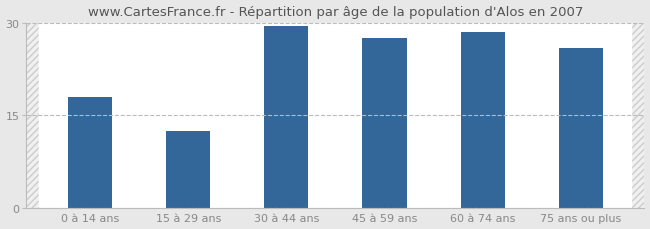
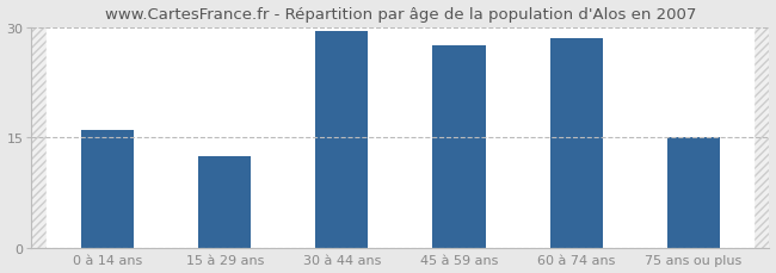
0 à 14 ans: 18.0 -> 16.0
75 ans ou plus: 26.0 -> 15.0
